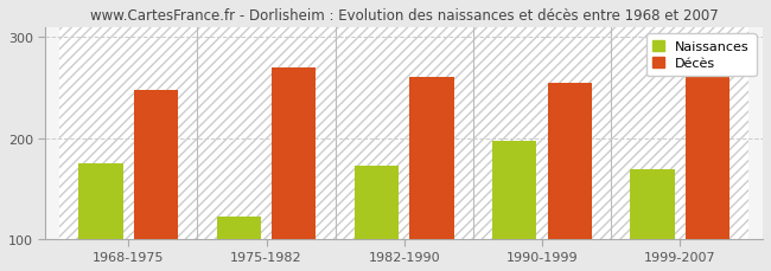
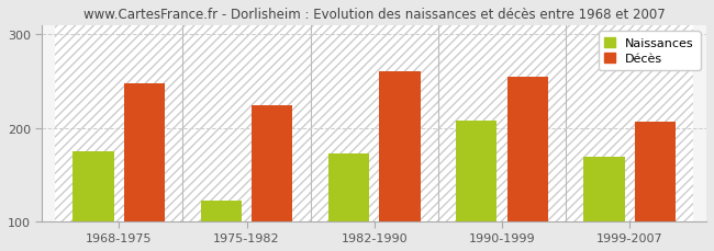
Décès/1975-1982: 270 -> 224
Naissances/1990-1999: 197 -> 208
Décès/1999-2007: 260 -> 206
